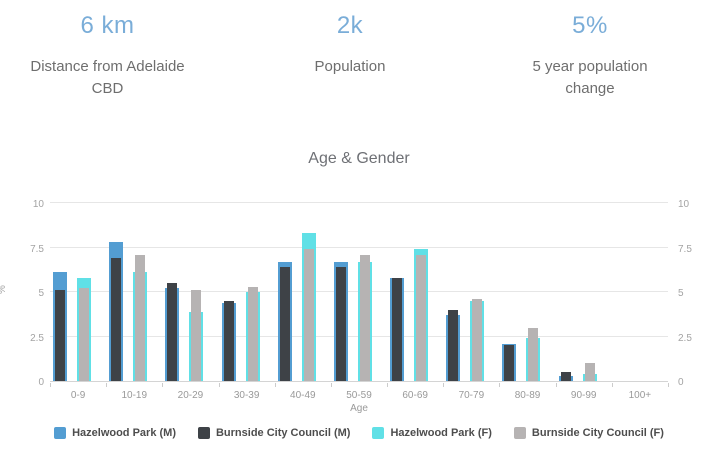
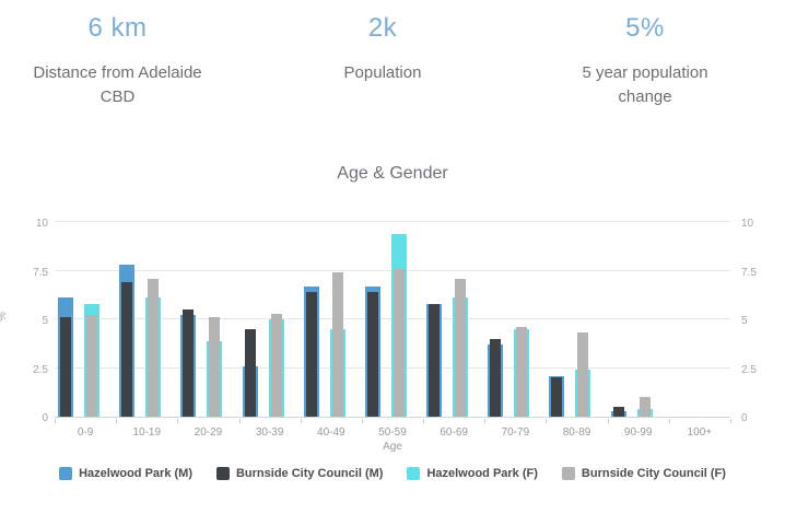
Hazelwood Park (M)/30-39: 4.4 -> 2.6
Hazelwood Park (F)/40-49: 8.3 -> 4.5
Hazelwood Park (F)/50-59: 6.7 -> 9.4
Burnside City Council (F)/50-59: 7.1 -> 7.6
Hazelwood Park (F)/60-69: 7.4 -> 6.1
Burnside City Council (F)/80-89: 3.0 -> 4.3
